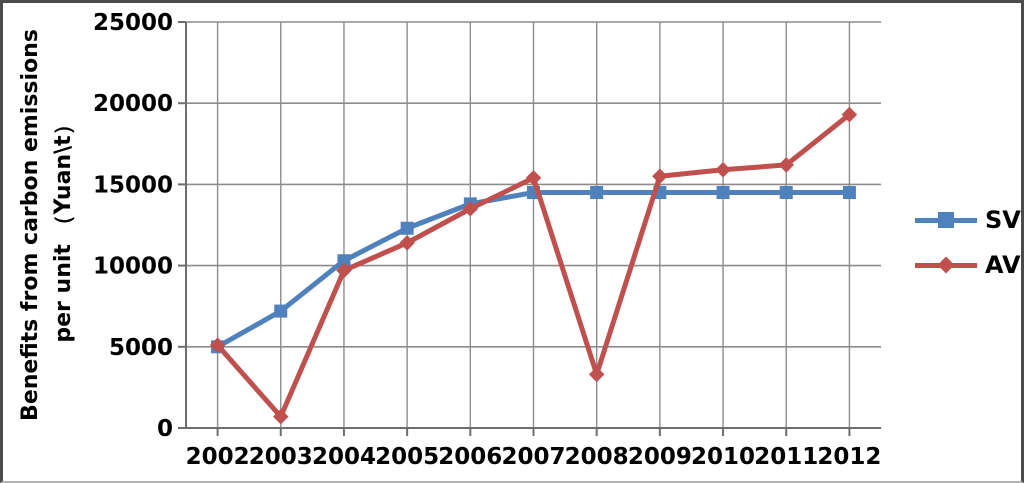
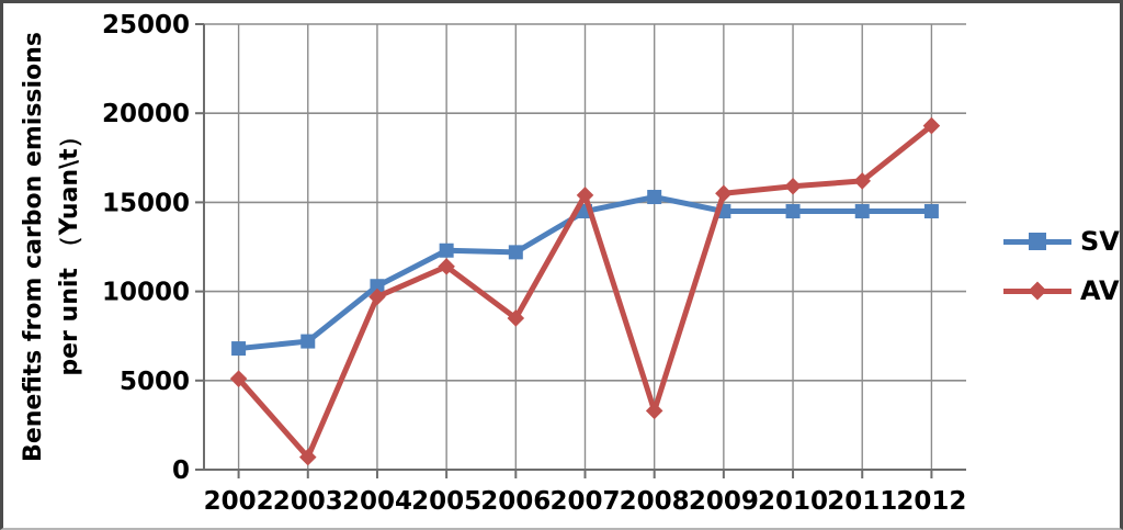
SV/2002: 5000 -> 6800
SV/2006: 13800 -> 12200
AV/2006: 13500 -> 8500
SV/2008: 14500 -> 15300
